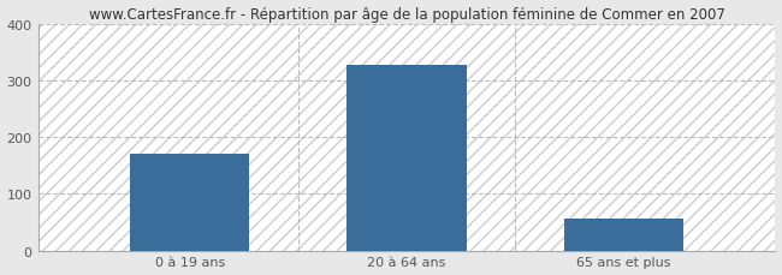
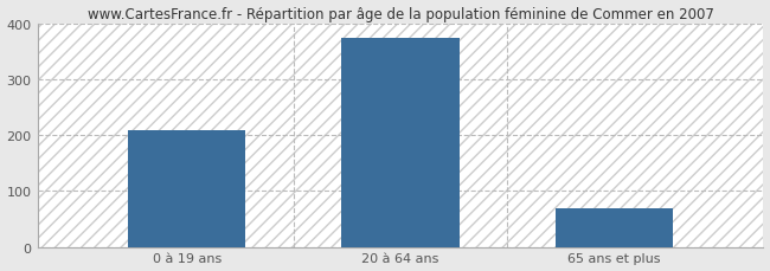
0 à 19 ans: 170 -> 210
20 à 64 ans: 328 -> 375
65 ans et plus: 57 -> 70
